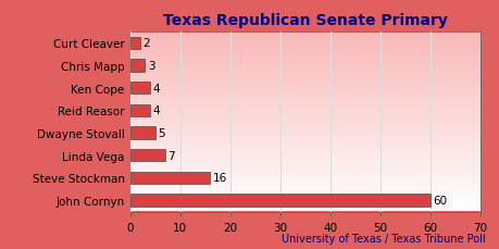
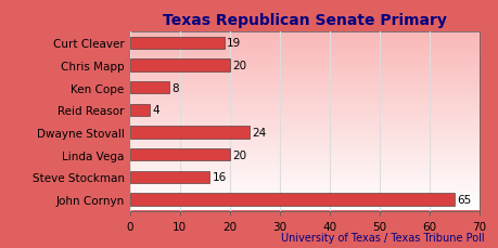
Curt Cleaver: 2 -> 19
Chris Mapp: 3 -> 20
Ken Cope: 4 -> 8
Dwayne Stovall: 5 -> 24
Linda Vega: 7 -> 20
John Cornyn: 60 -> 65
